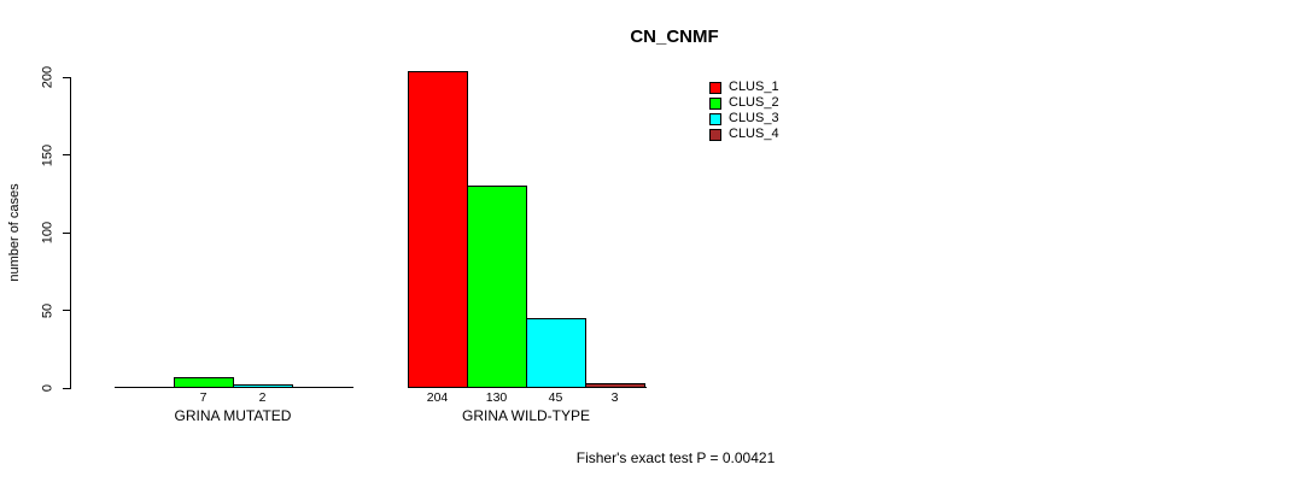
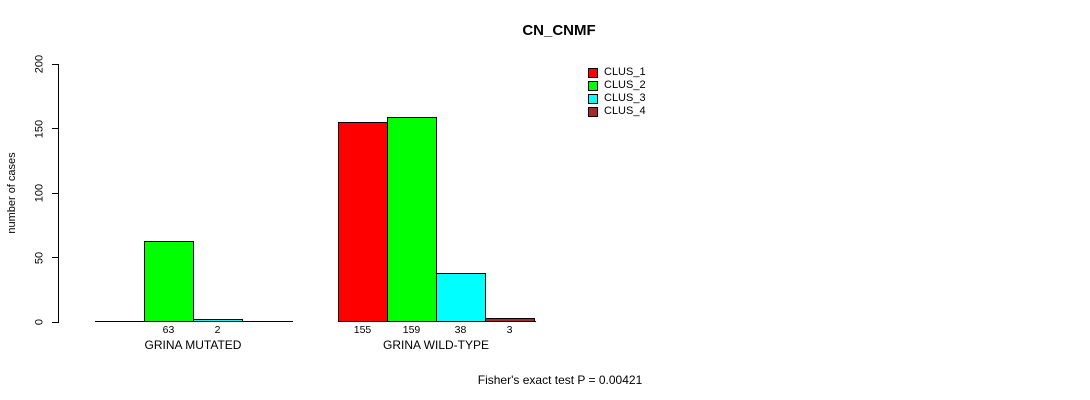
CLUS_2/GRINA MUTATED: 7 -> 63
CLUS_1/GRINA WILD-TYPE: 204 -> 155
CLUS_2/GRINA WILD-TYPE: 130 -> 159
CLUS_3/GRINA WILD-TYPE: 45 -> 38
